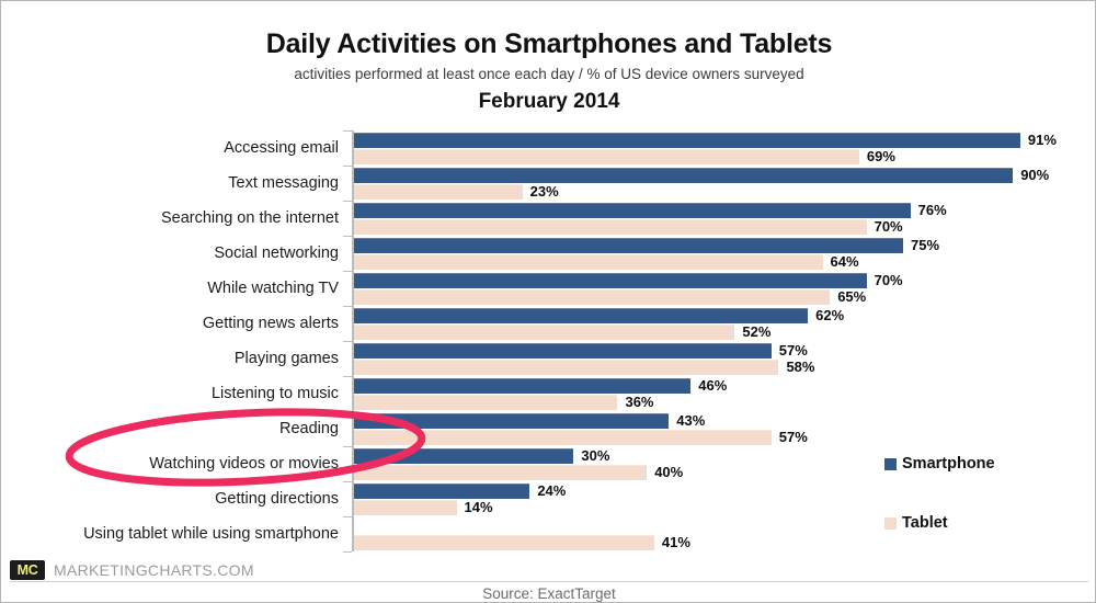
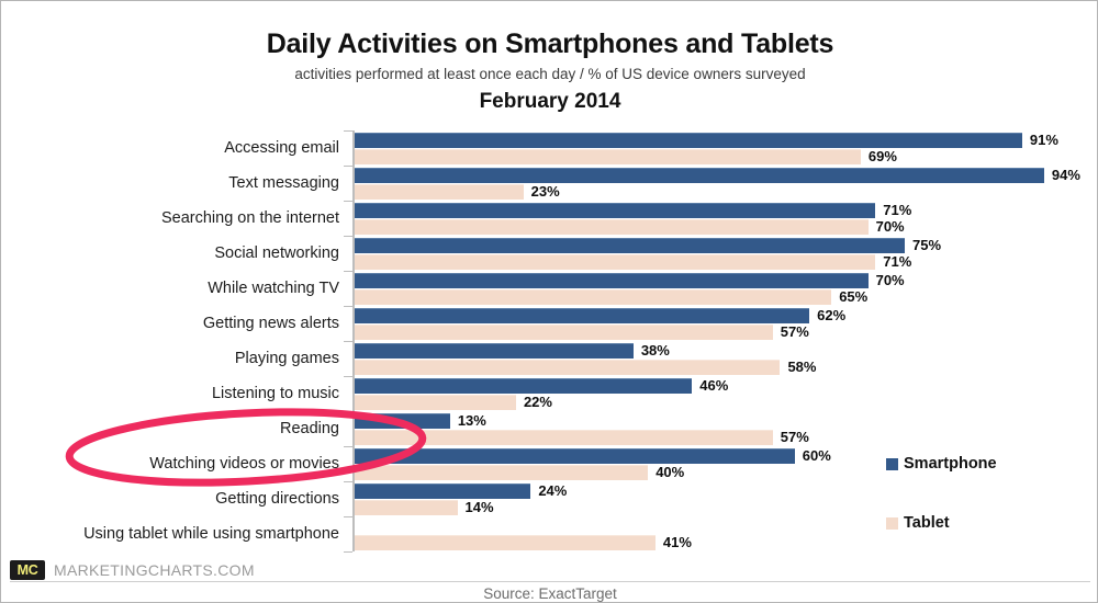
Smartphone/Text messaging: 90% -> 94%
Smartphone/Searching on the internet: 76% -> 71%
Tablet/Social networking: 64% -> 71%
Tablet/Getting news alerts: 52% -> 57%
Smartphone/Playing games: 57% -> 38%
Tablet/Listening to music: 36% -> 22%
Smartphone/Reading: 43% -> 13%
Smartphone/Watching videos or movies: 30% -> 60%
